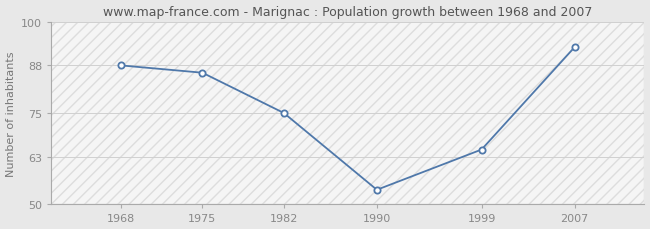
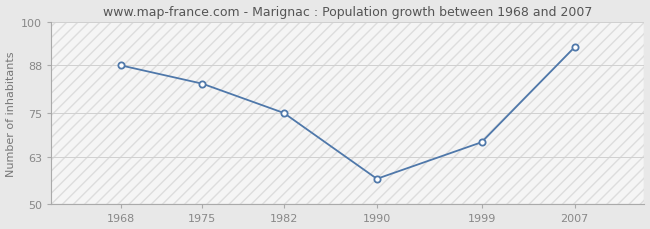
1975: 86 -> 83
1990: 54 -> 57
1999: 65 -> 67
